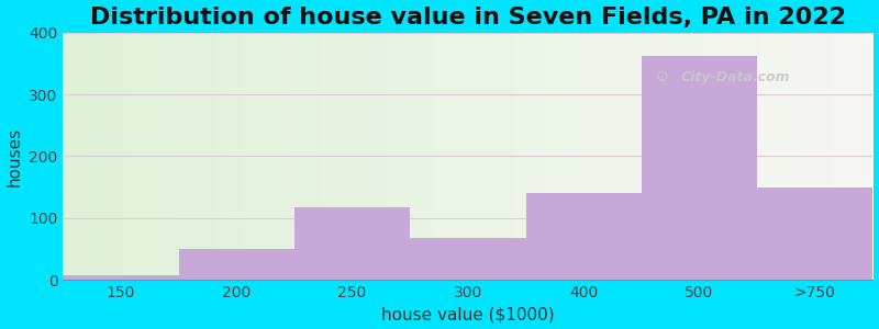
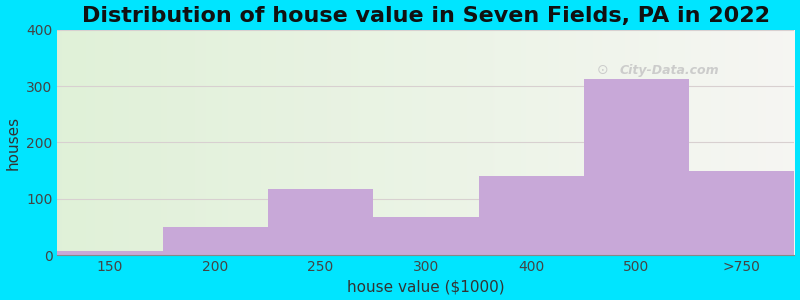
500: 362 -> 312
